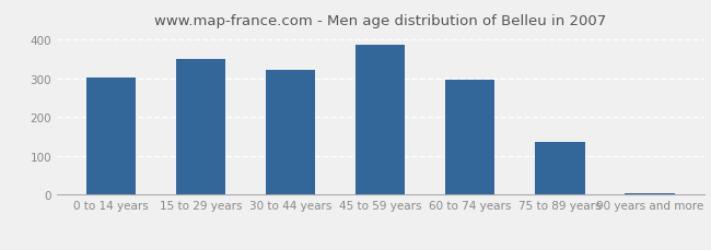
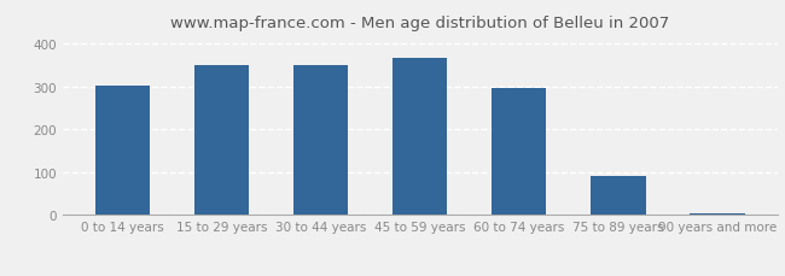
30 to 44 years: 320 -> 350
45 to 59 years: 385 -> 365
75 to 89 years: 136 -> 90
